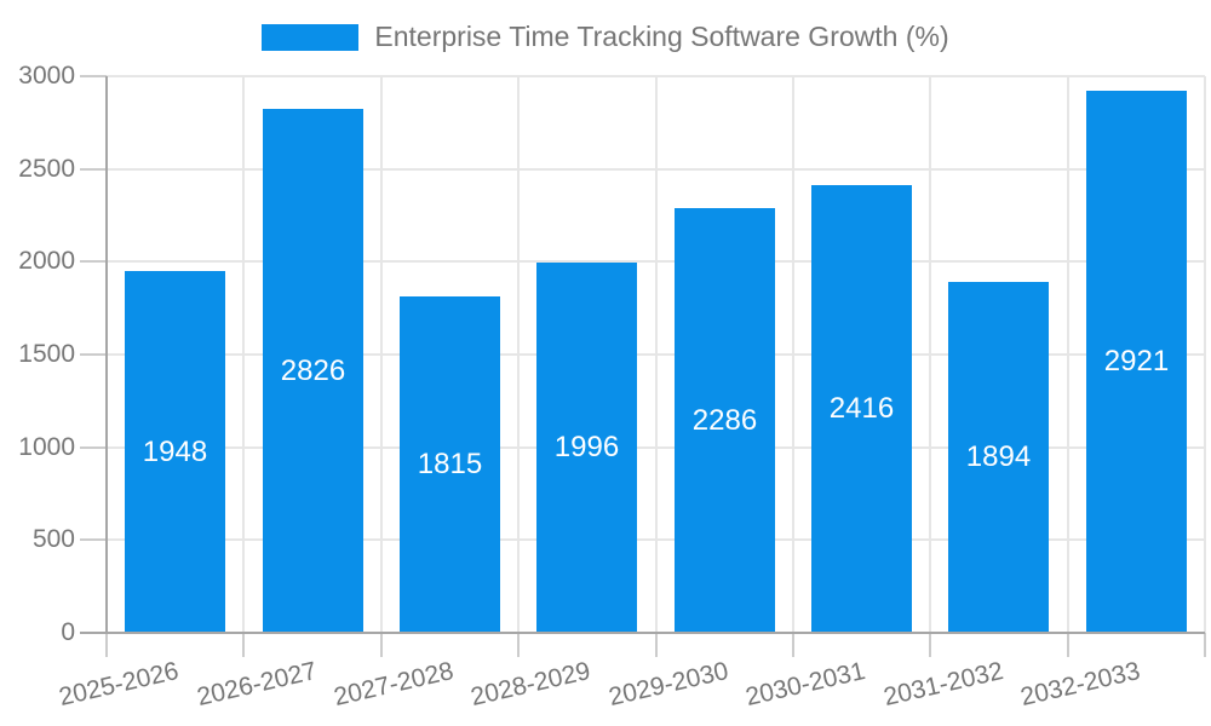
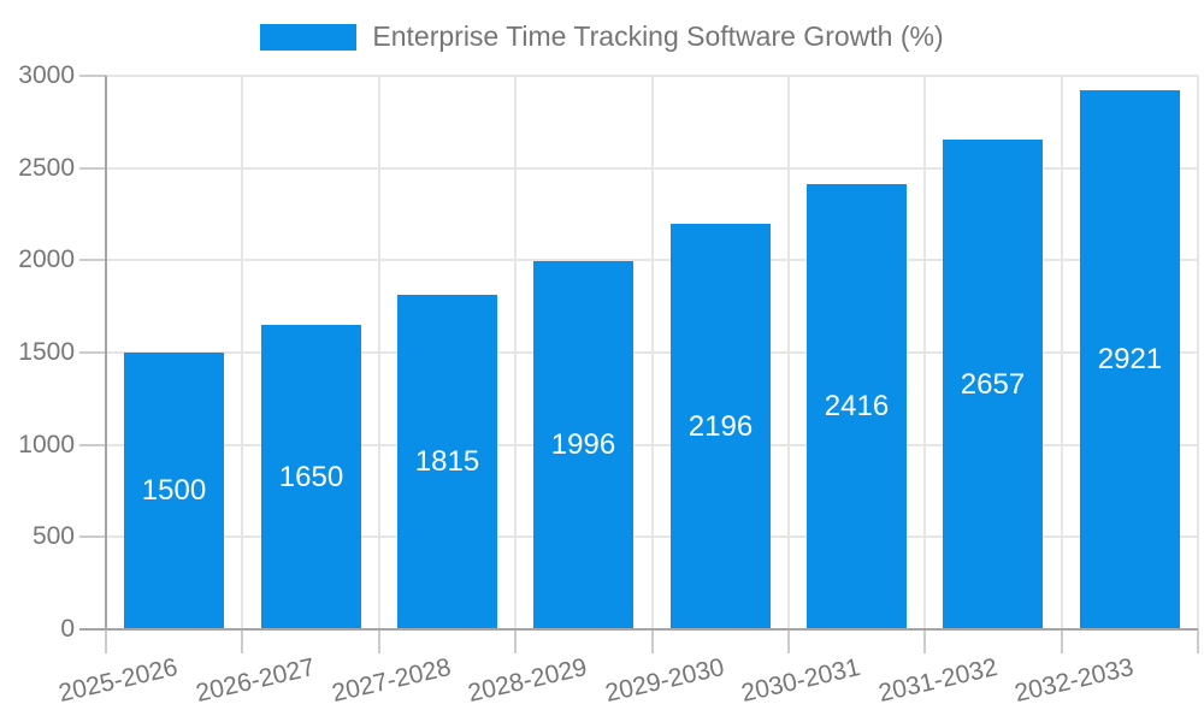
2025-2026: 1948 -> 1500
2026-2027: 2826 -> 1650
2029-2030: 2286 -> 2196
2031-2032: 1894 -> 2657
